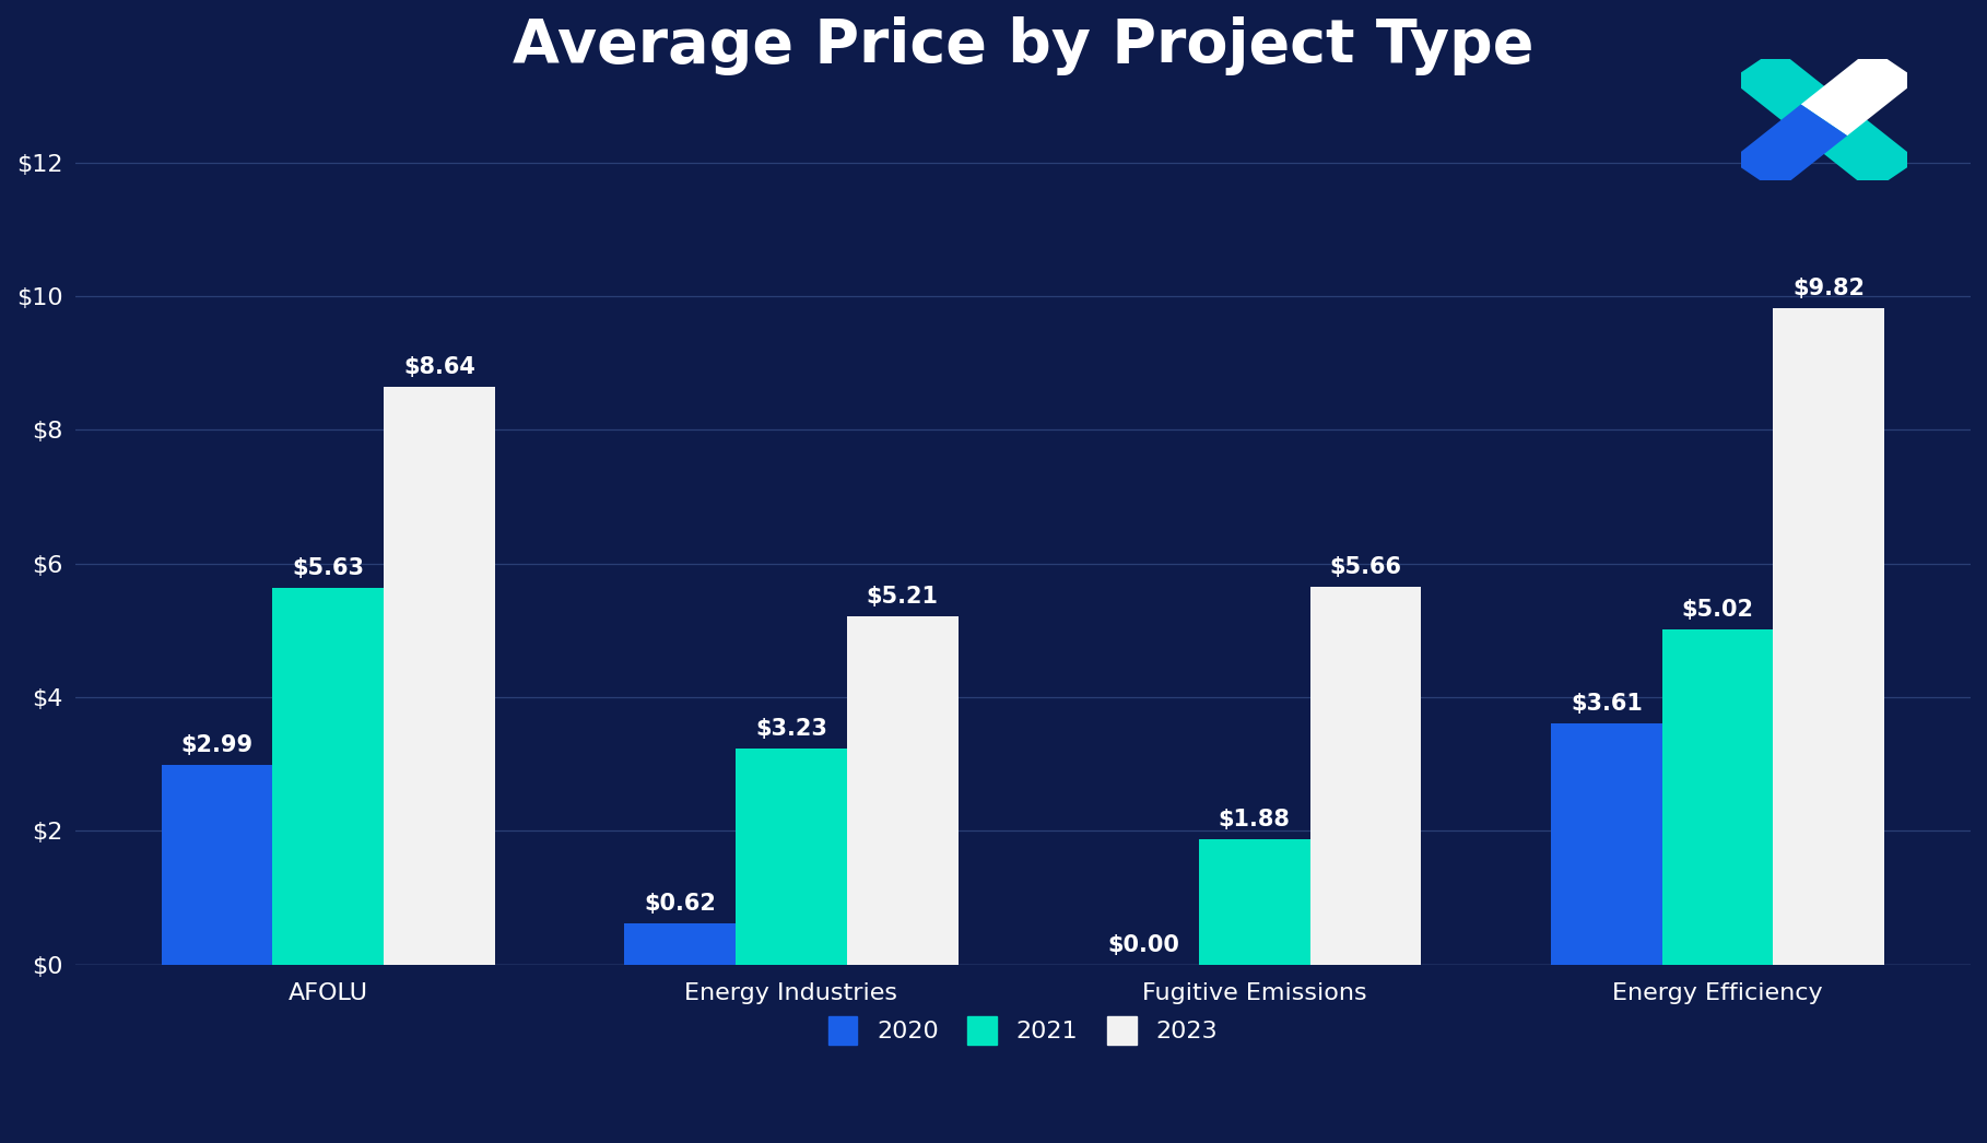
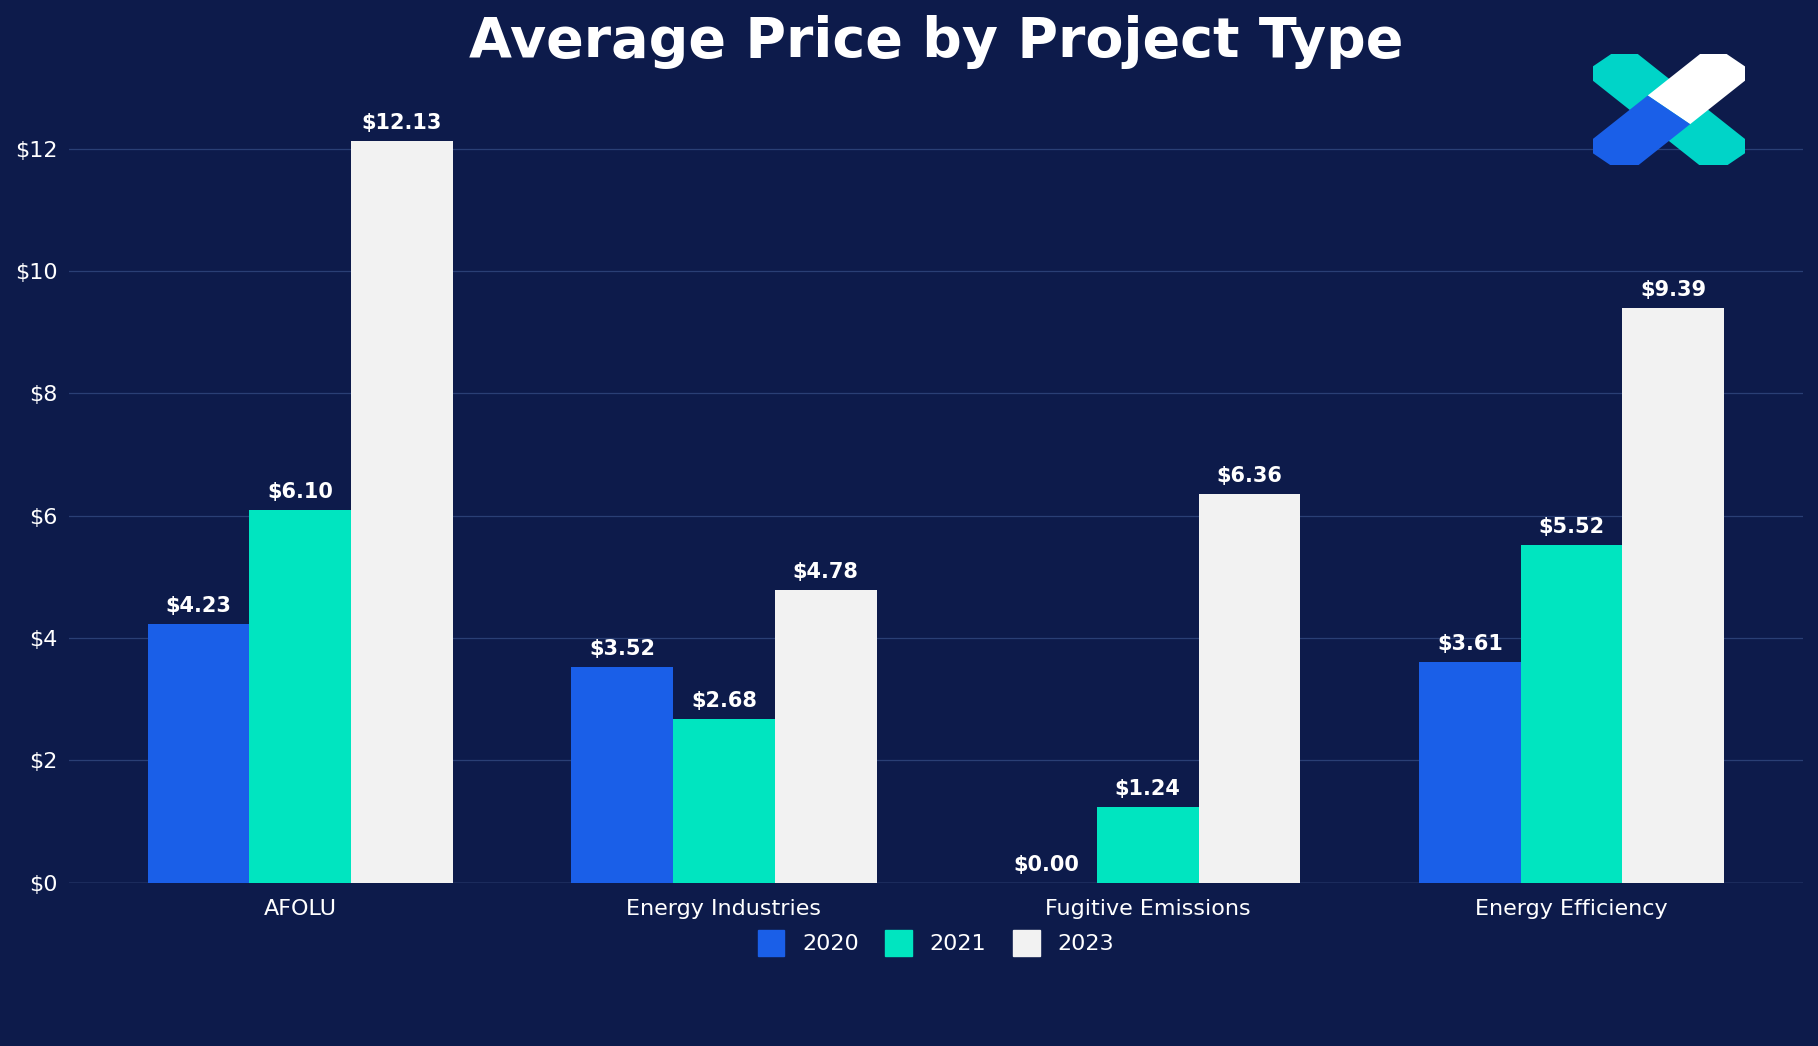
2020/AFOLU: $2.99 -> $4.23
2021/AFOLU: $5.63 -> $6.10
2023/AFOLU: $8.64 -> $12.13
2020/Energy Industries: $0.62 -> $3.52
2021/Energy Industries: $3.23 -> $2.68
2023/Energy Industries: $5.21 -> $4.78
2021/Fugitive Emissions: $1.88 -> $1.24
2023/Fugitive Emissions: $5.66 -> $6.36
2021/Energy Efficiency: $5.02 -> $5.52
2023/Energy Efficiency: $9.82 -> $9.39
